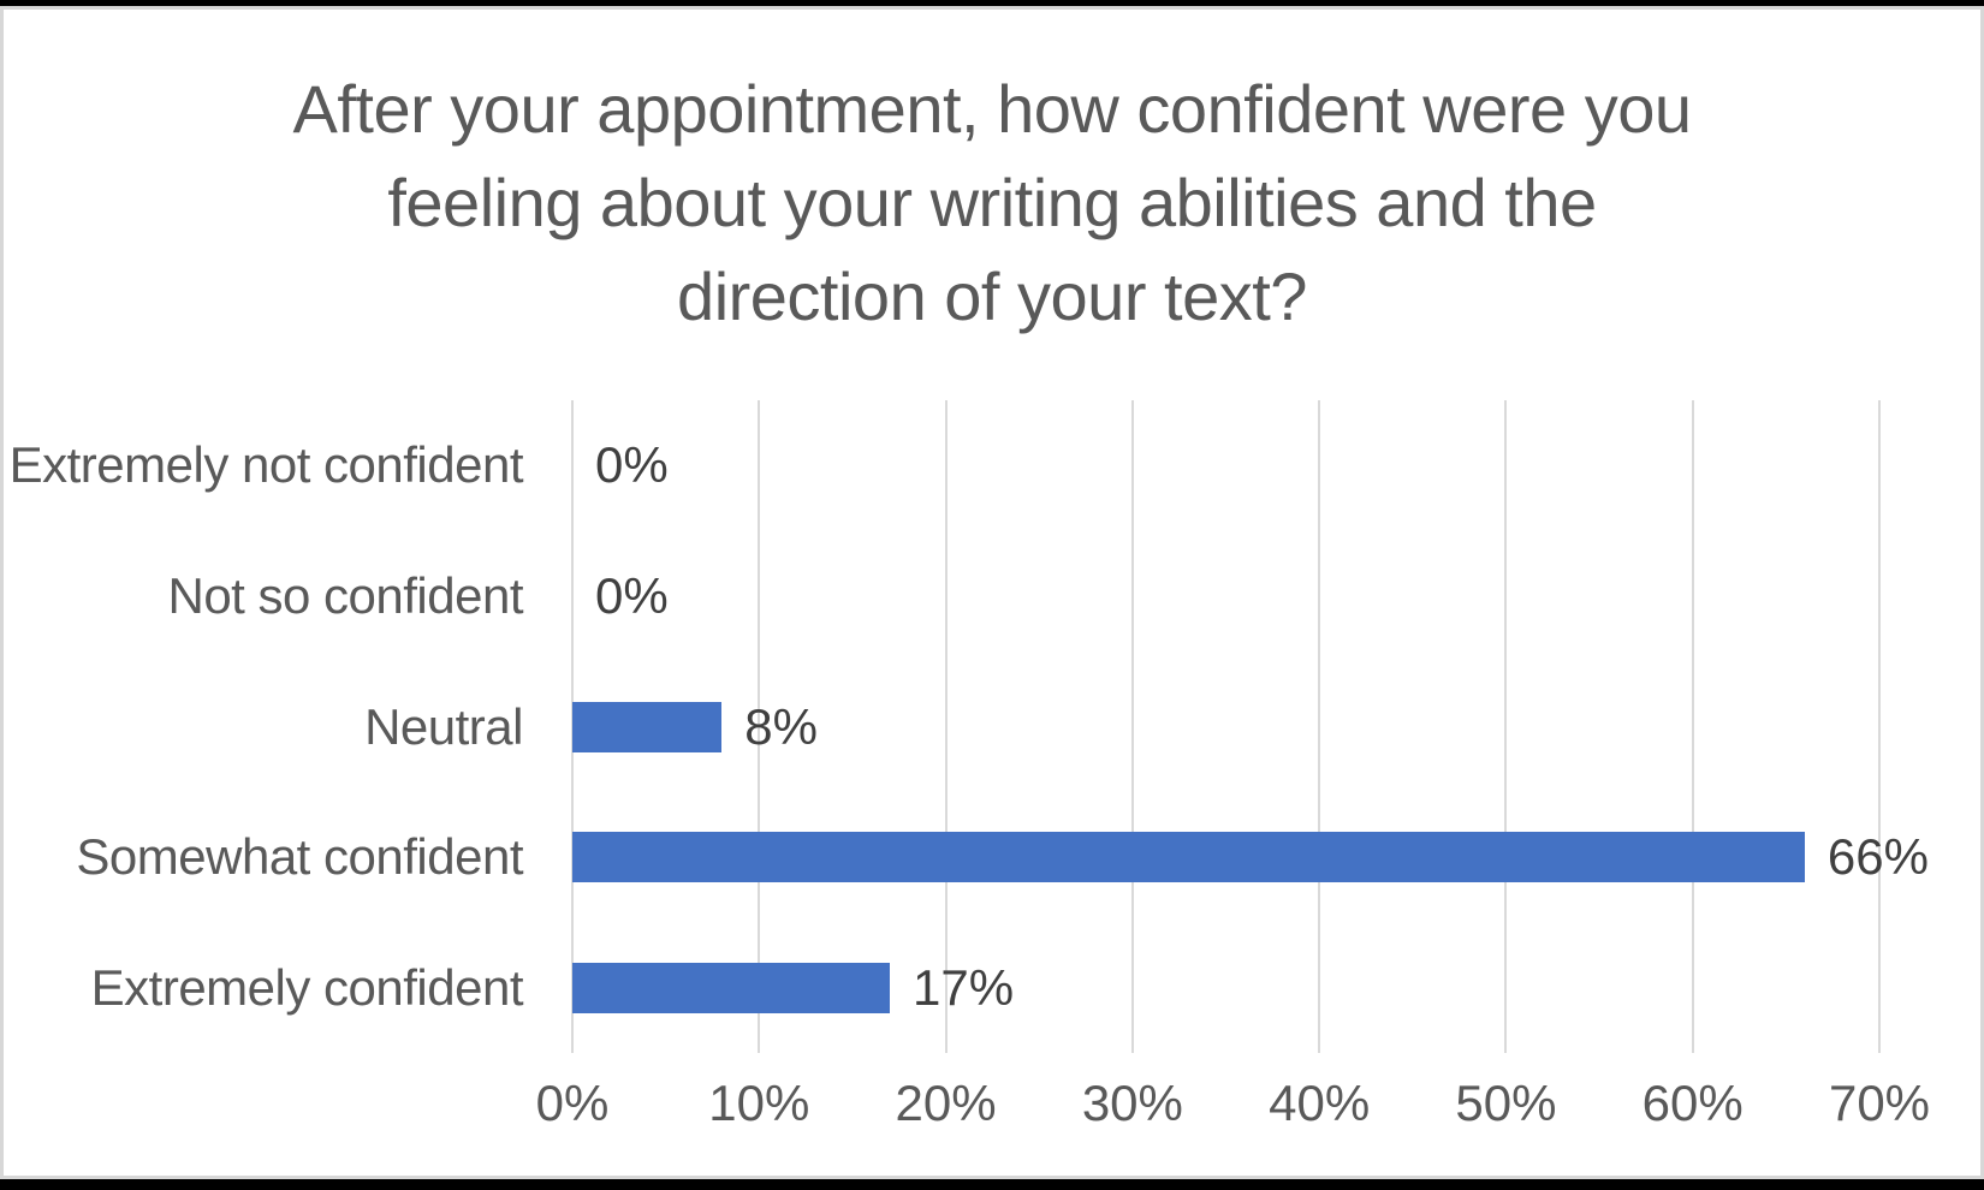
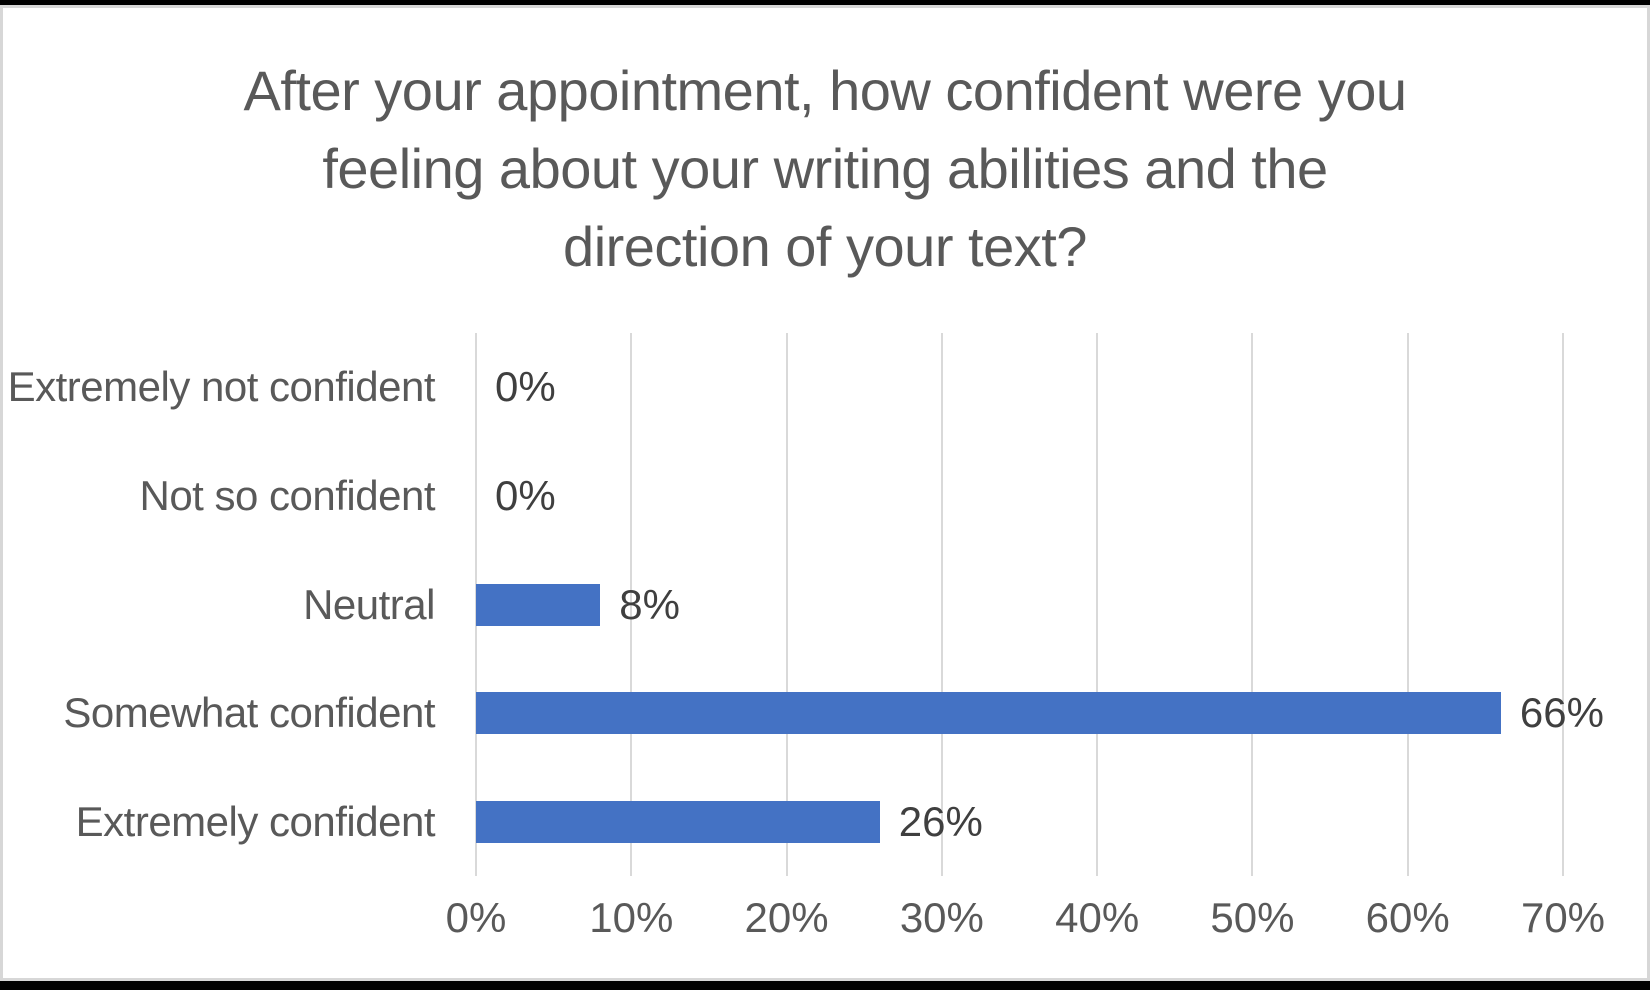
Extremely confident: 17% -> 26%
